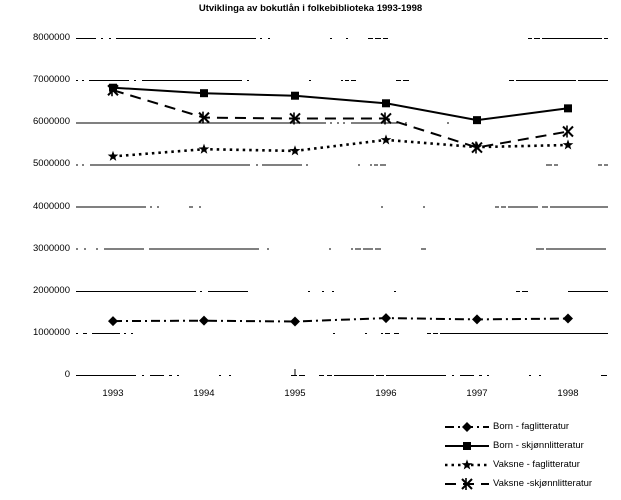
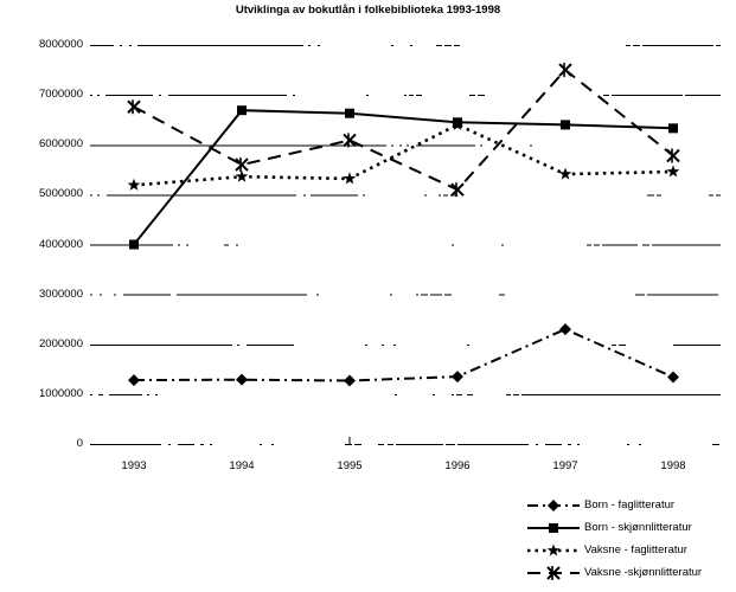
Born - skjønnlitteratur/1993: 6800000 -> 4000000
Vaksne -skjønnlitteratur/1994: 6100000 -> 5600000
Vaksne - faglitteratur/1996: 5600000 -> 6400000
Vaksne -skjønnlitteratur/1996: 6100000 -> 5100000
Born - faglitteratur/1997: 1300000 -> 2300000
Born - skjønnlitteratur/1997: 6000000 -> 6400000
Vaksne -skjønnlitteratur/1997: 5400000 -> 7500000
